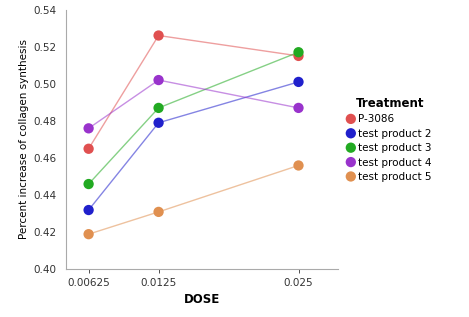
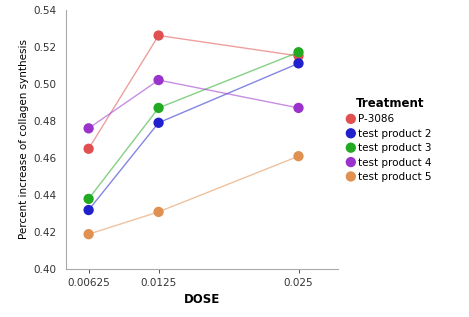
test product 3/0.00625: 0.446 -> 0.438
test product 2/0.025: 0.501 -> 0.511
test product 5/0.025: 0.456 -> 0.461
